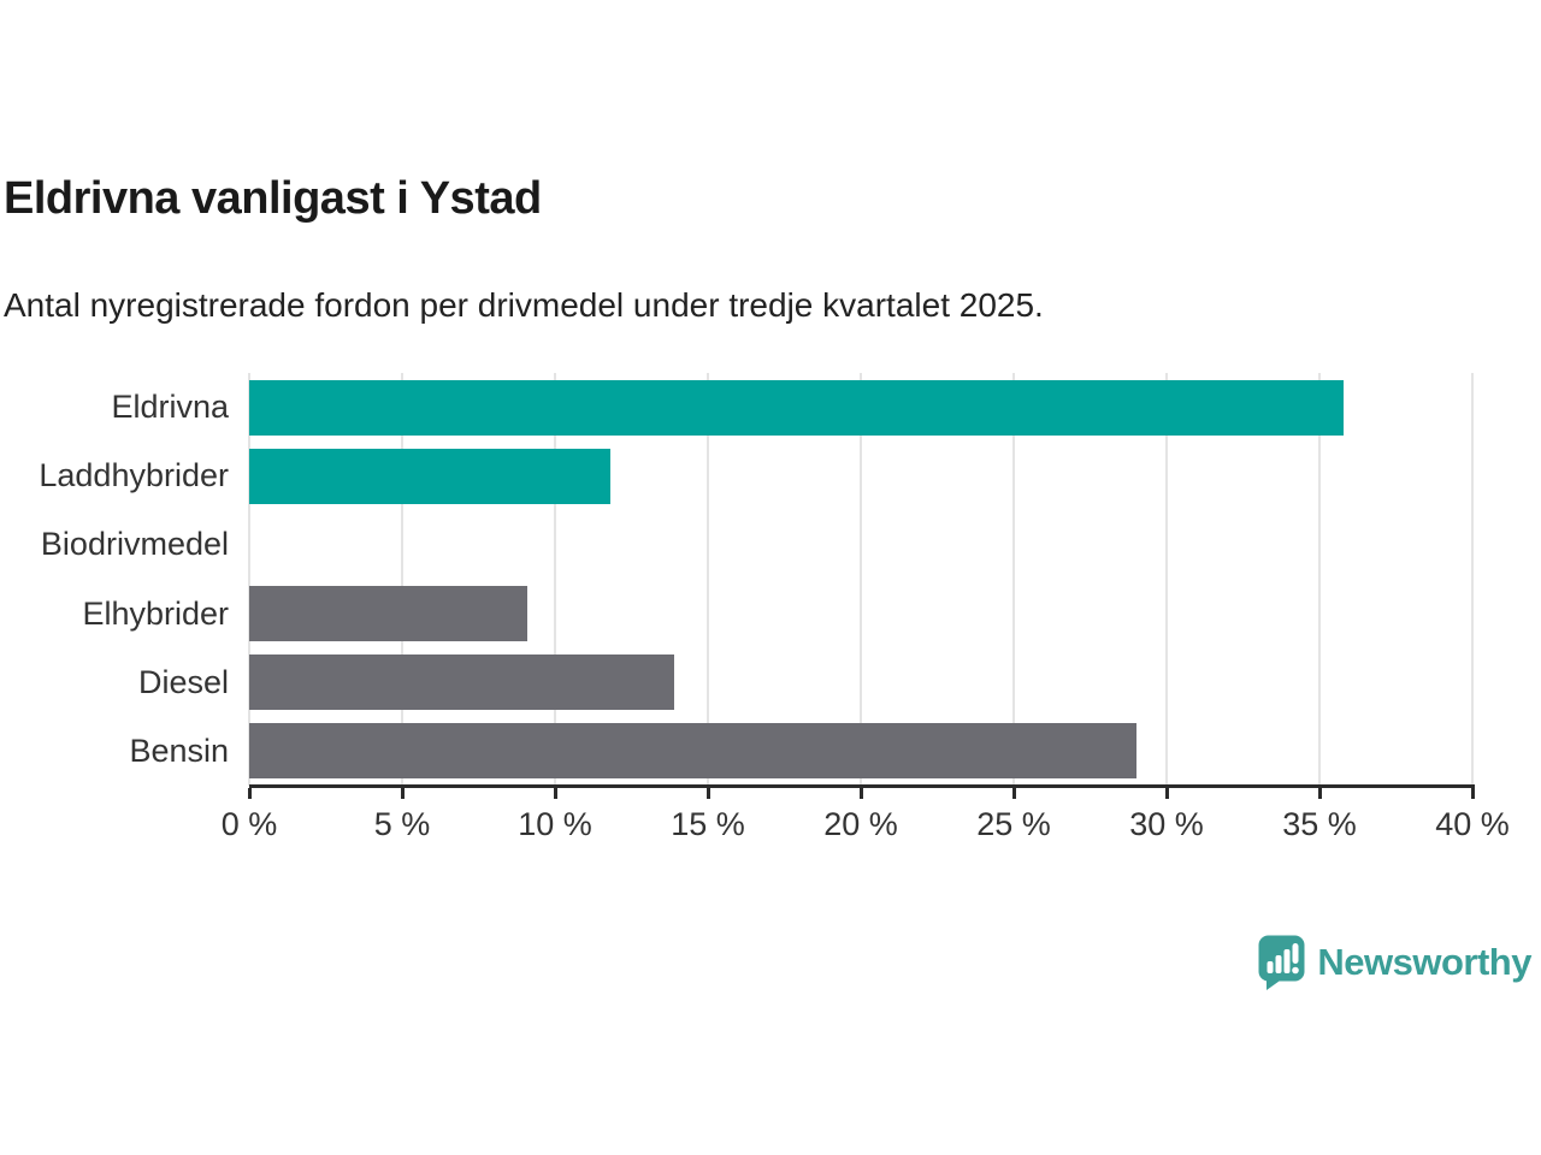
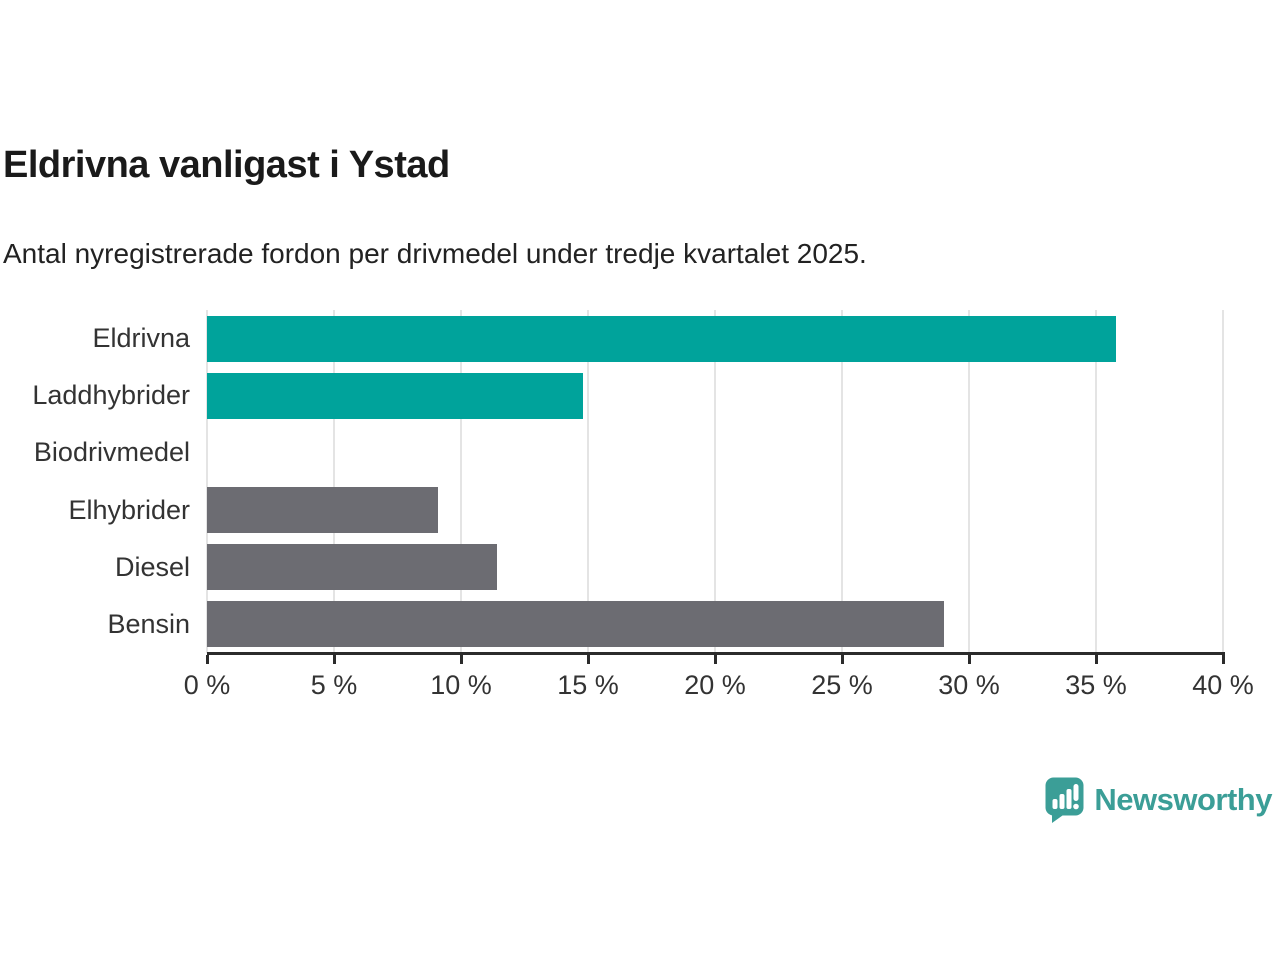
Laddhybrider: 11.8% -> 14.8%
Diesel: 13.9% -> 11.4%
